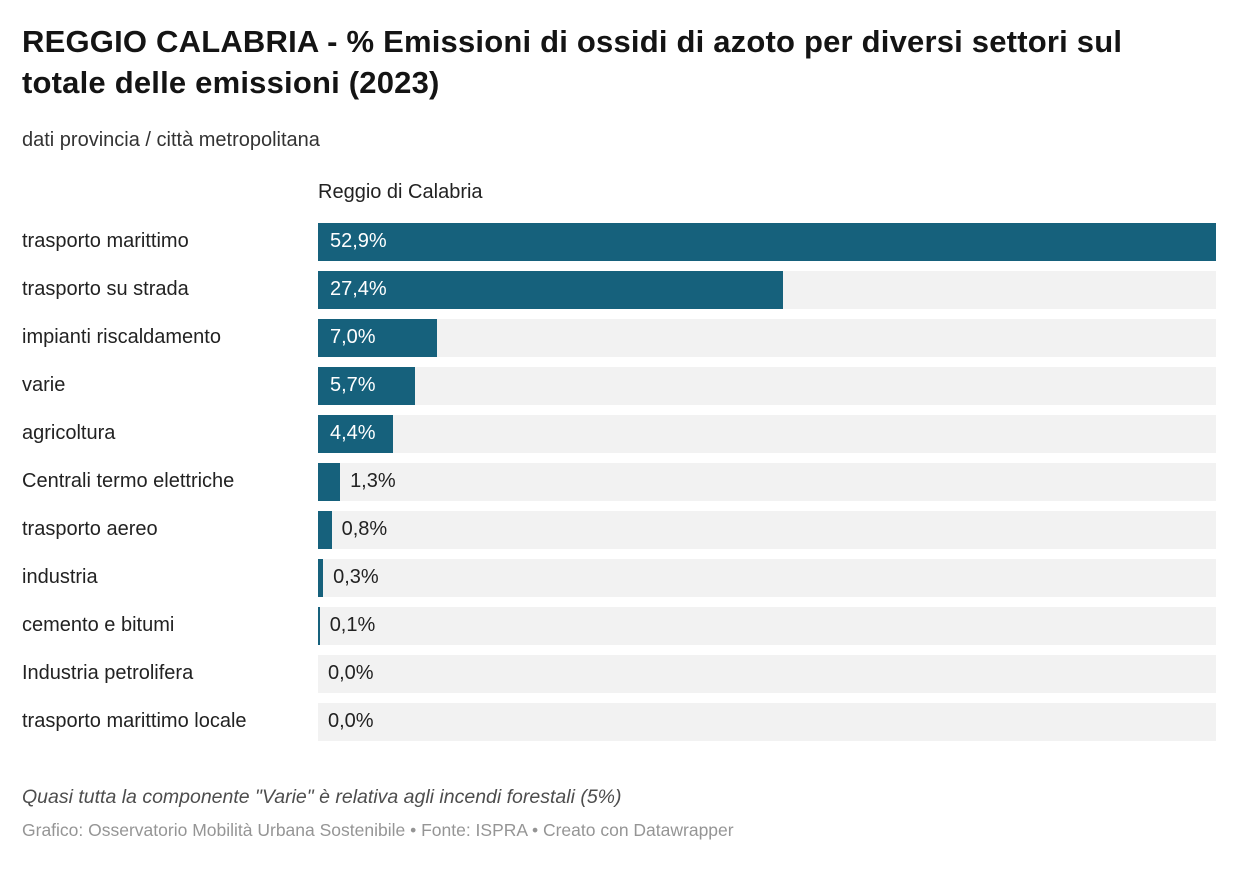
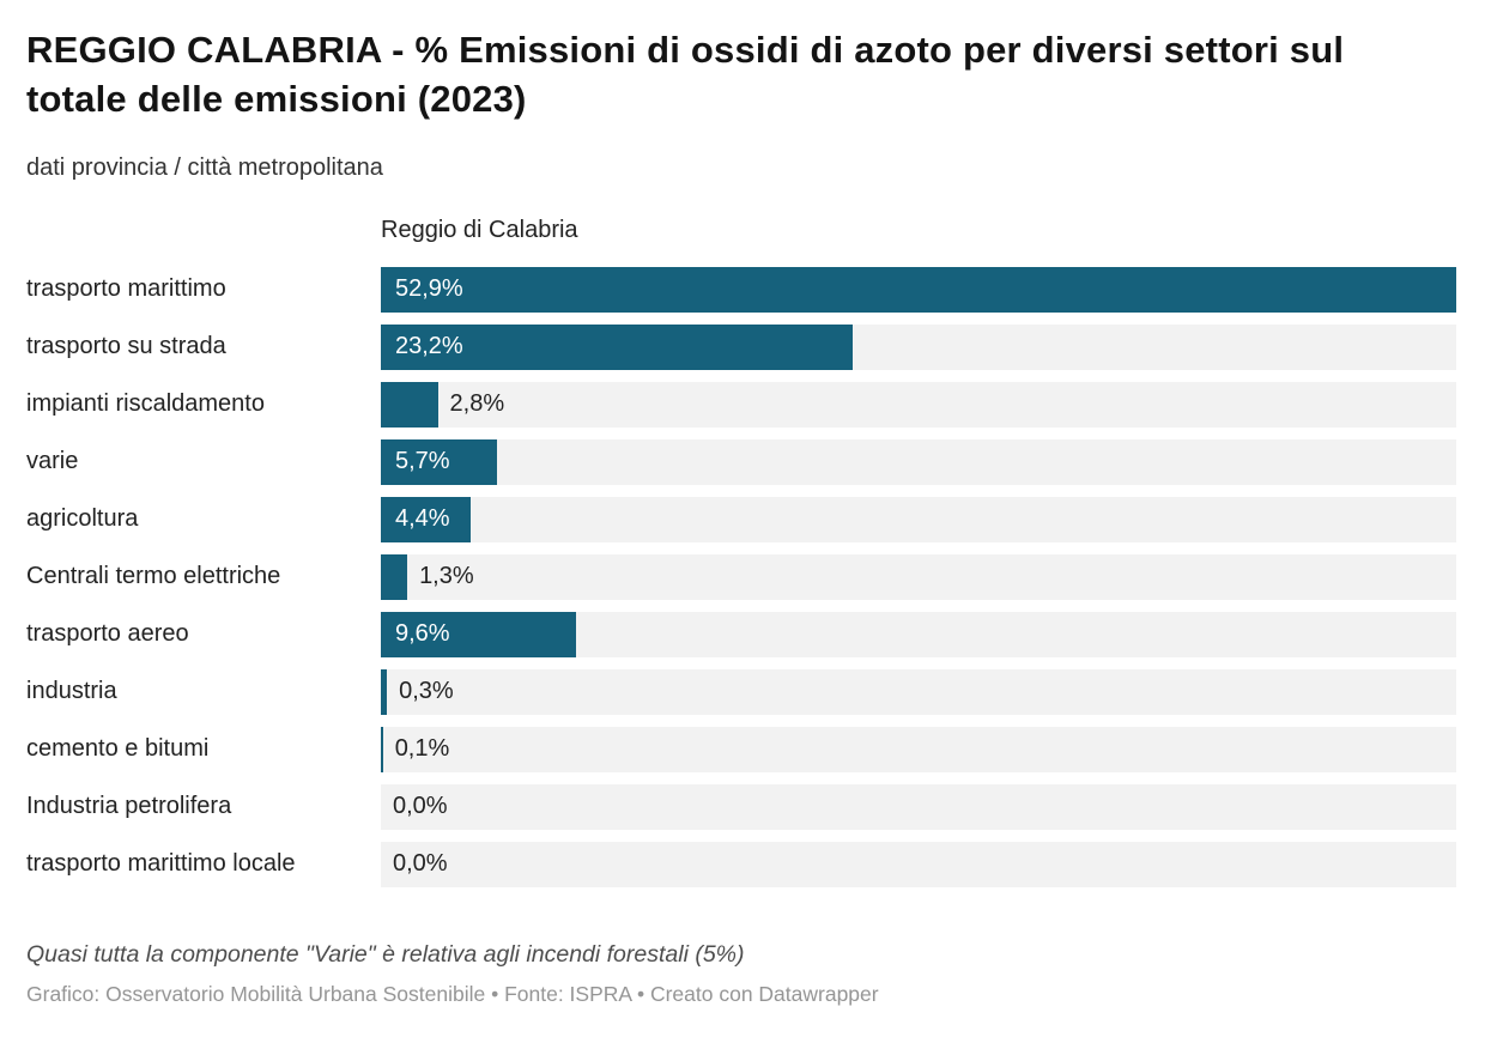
trasporto su strada: 27,4% -> 23,2%
impianti riscaldamento: 7,0% -> 2,8%
trasporto aereo: 0,8% -> 9,6%
